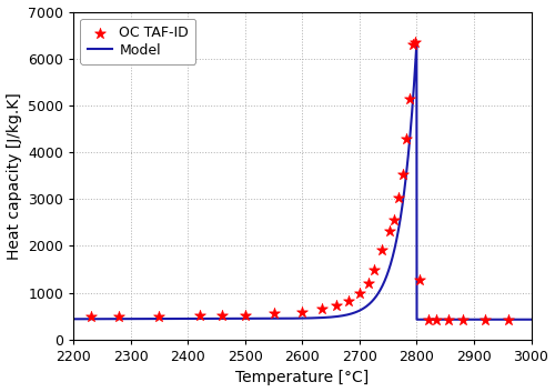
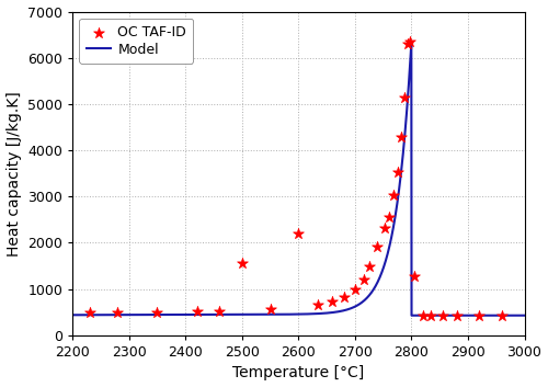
OC TAF-ID/2500: 530 -> 1550
OC TAF-ID/2600: 600 -> 2200
